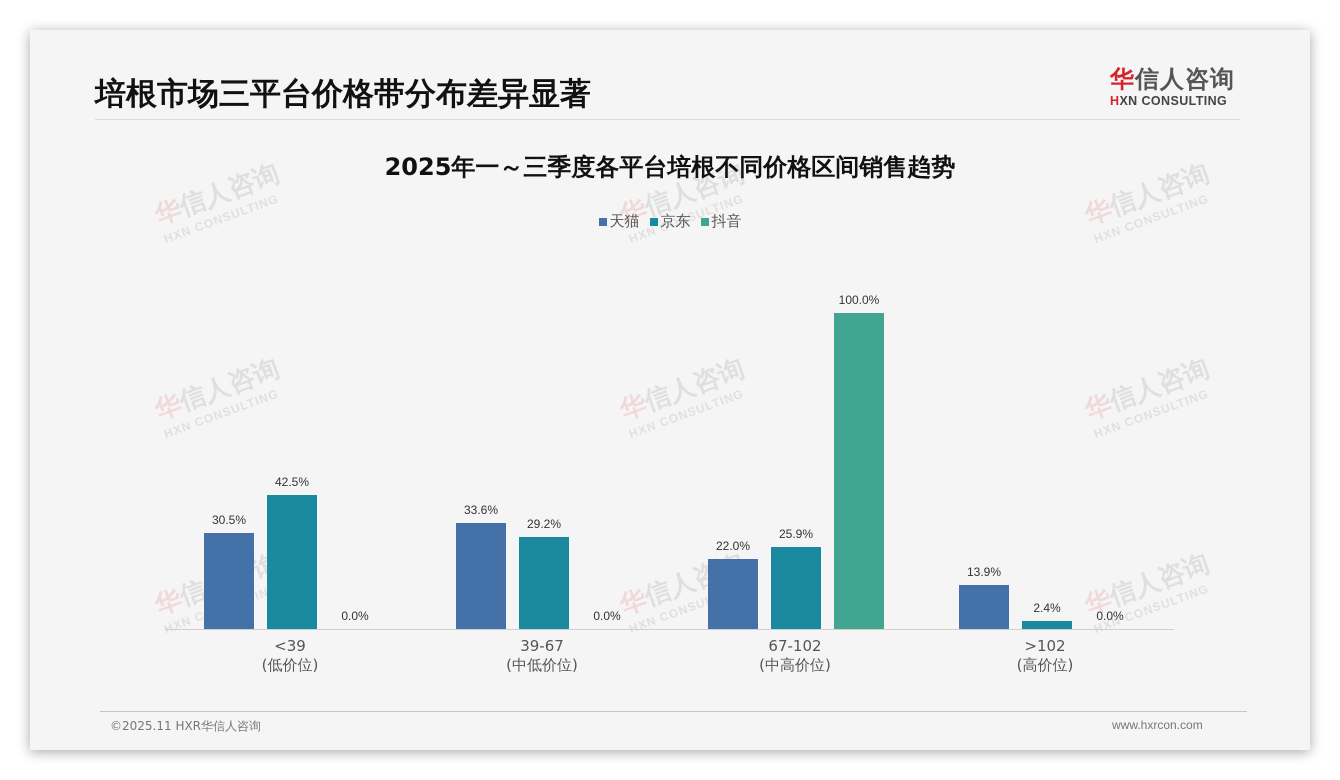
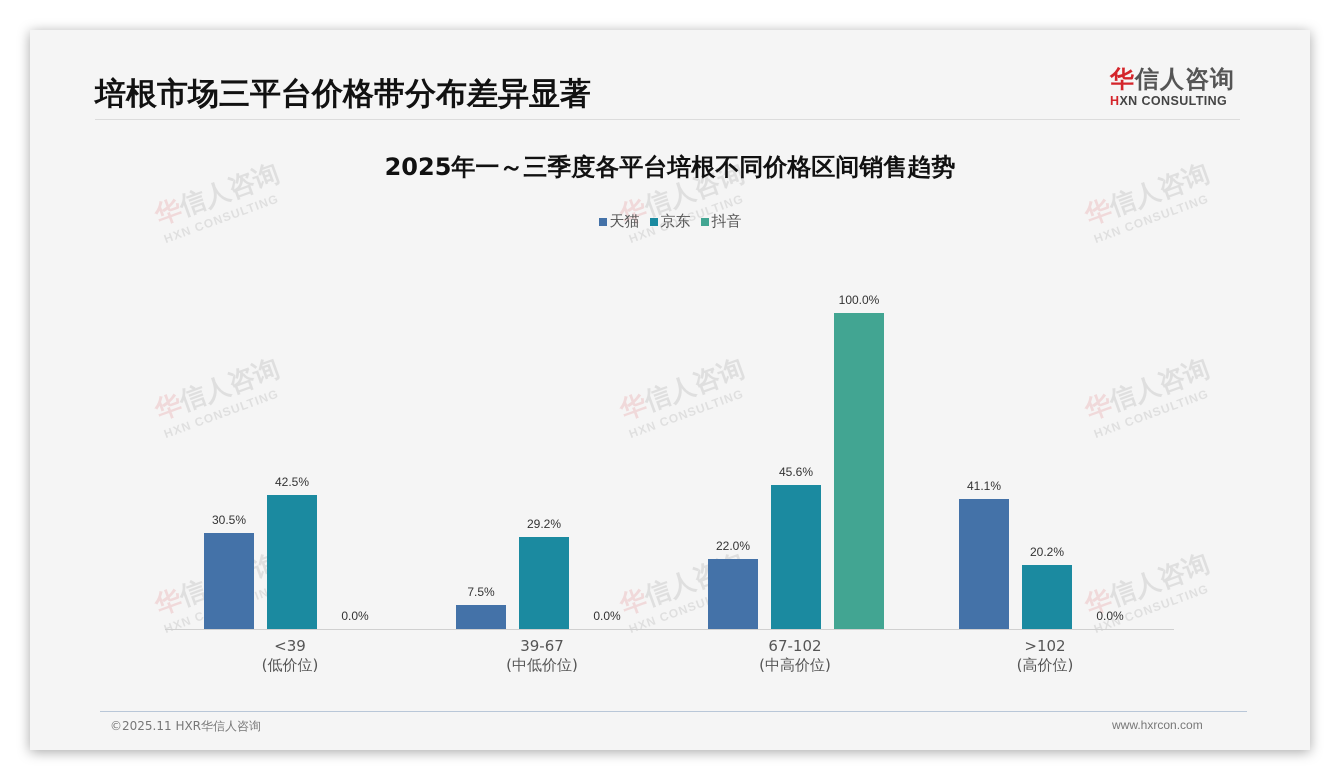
天猫/39-67 (中低价位): 33.6% -> 7.5%
京东/67-102 (中高价位): 25.9% -> 45.6%
天猫/>102 (高价位): 13.9% -> 41.1%
京东/>102 (高价位): 2.4% -> 20.2%
